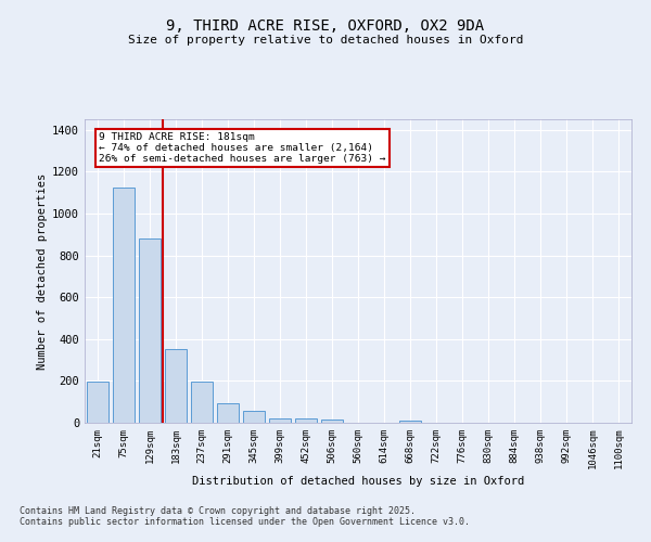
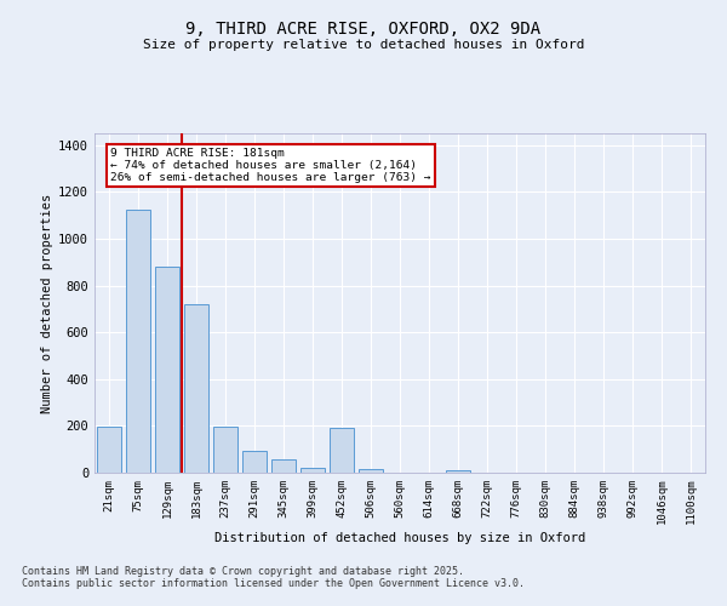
183sqm: 350 -> 720
452sqm: 20 -> 190
